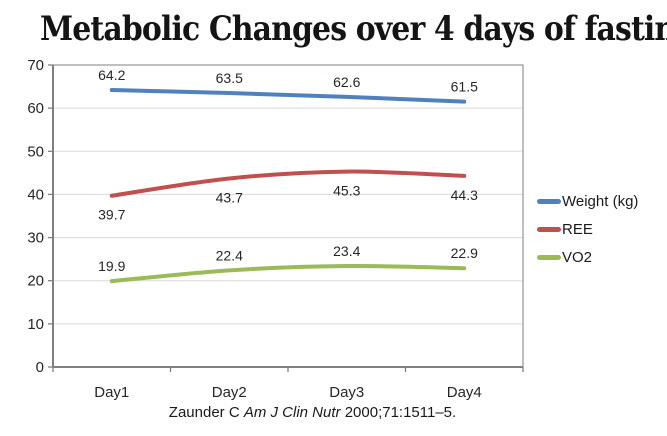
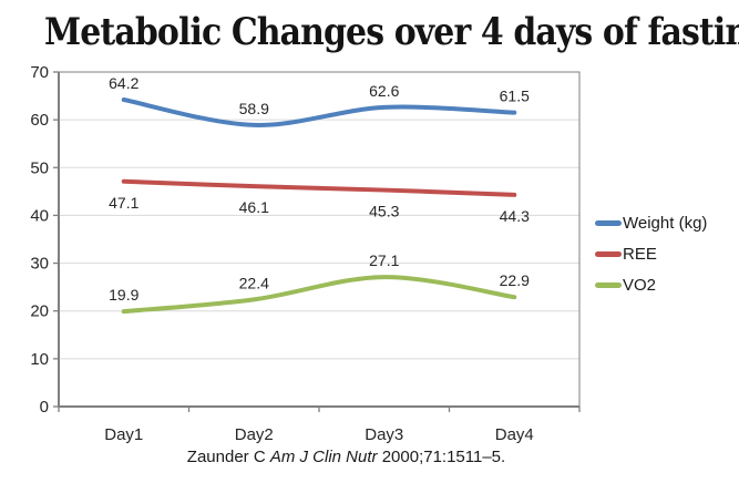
REE/Day1: 39.7 -> 47.1
Weight (kg)/Day2: 63.5 -> 58.9
REE/Day2: 43.7 -> 46.1
VO2/Day3: 23.4 -> 27.1
